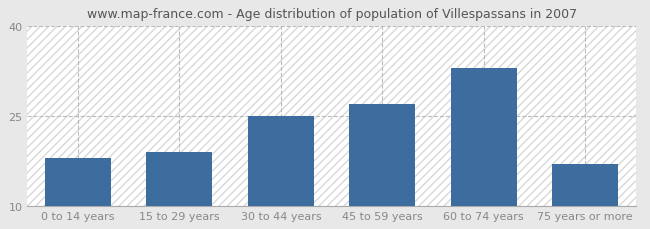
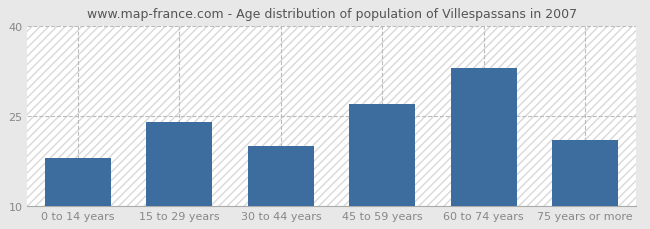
15 to 29 years: 19 -> 24
30 to 44 years: 25 -> 20
75 years or more: 17 -> 21
